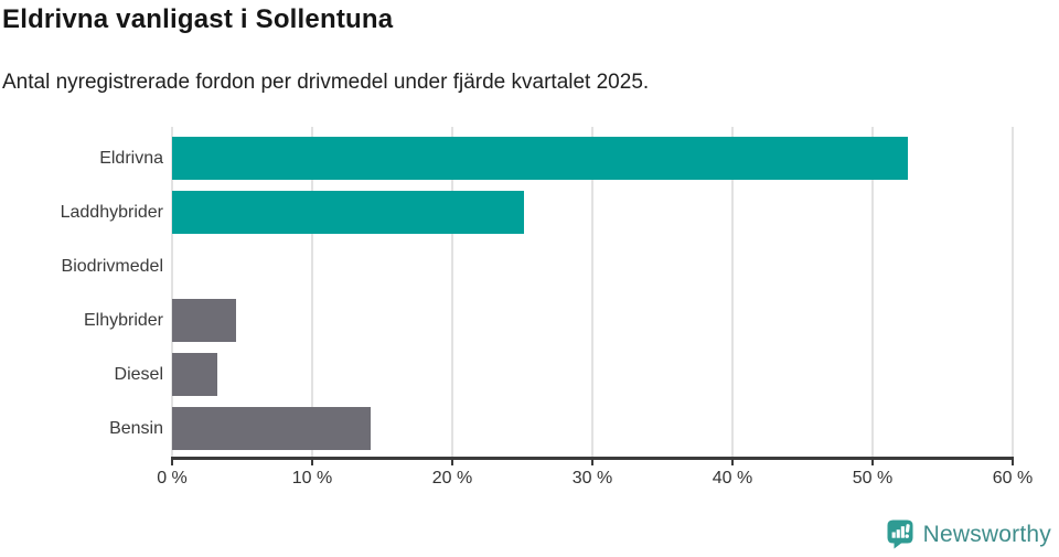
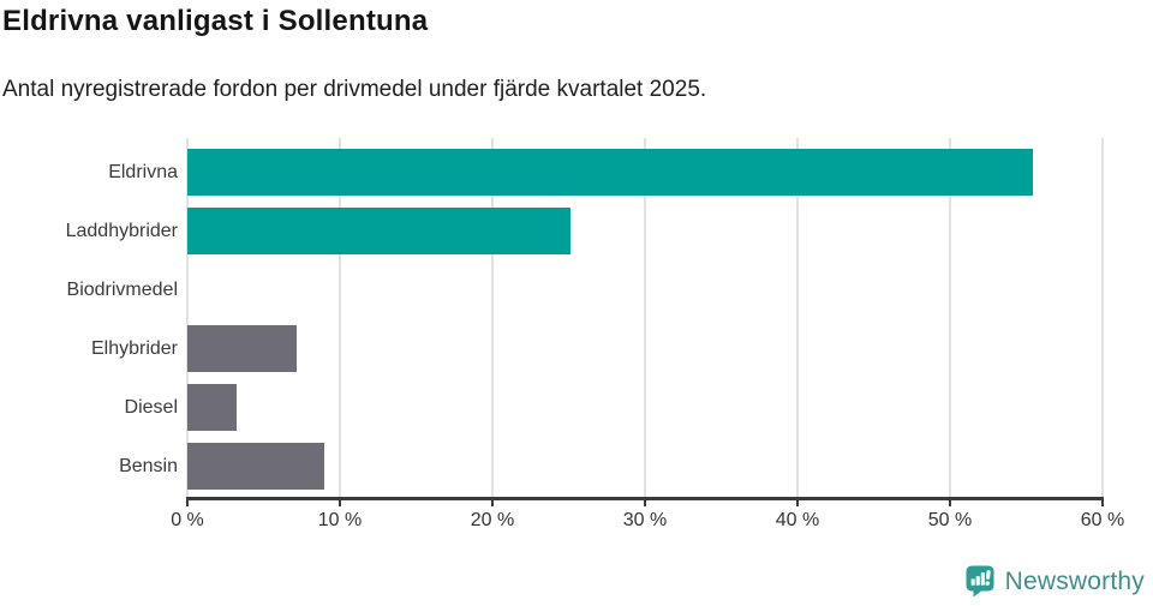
Eldrivna: 52.5% -> 55.4%
Elhybrider: 4.6% -> 7.2%
Bensin: 14.2% -> 9.0%
